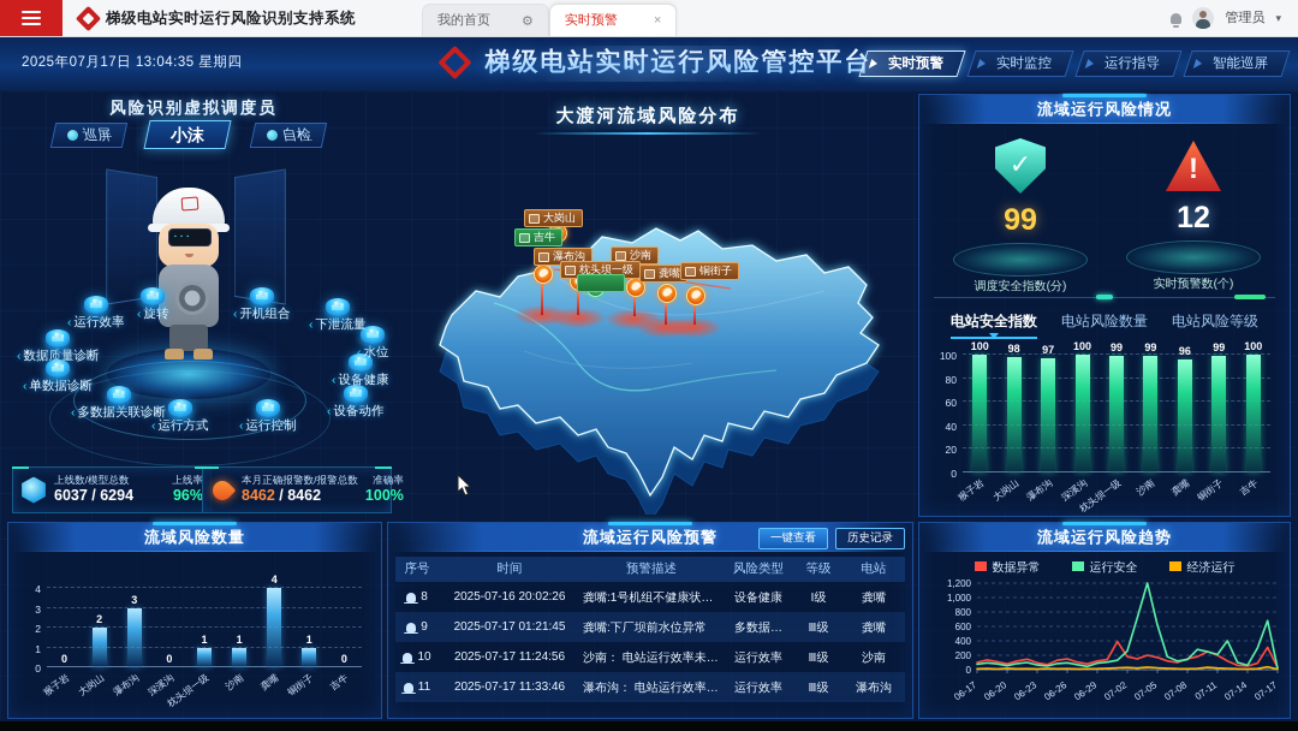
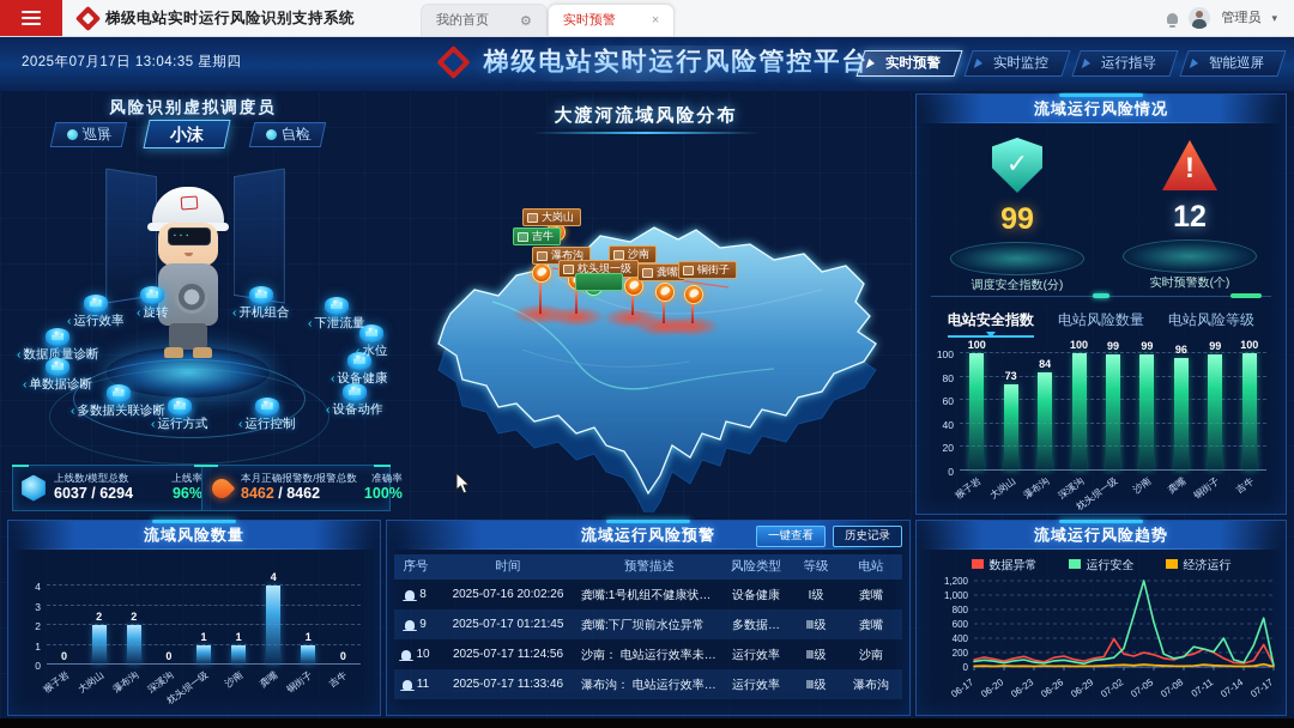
电站安全指数/大岗山: 98 -> 73
电站安全指数/瀑布沟: 97 -> 84
流域风险数量/瀑布沟: 3 -> 2
